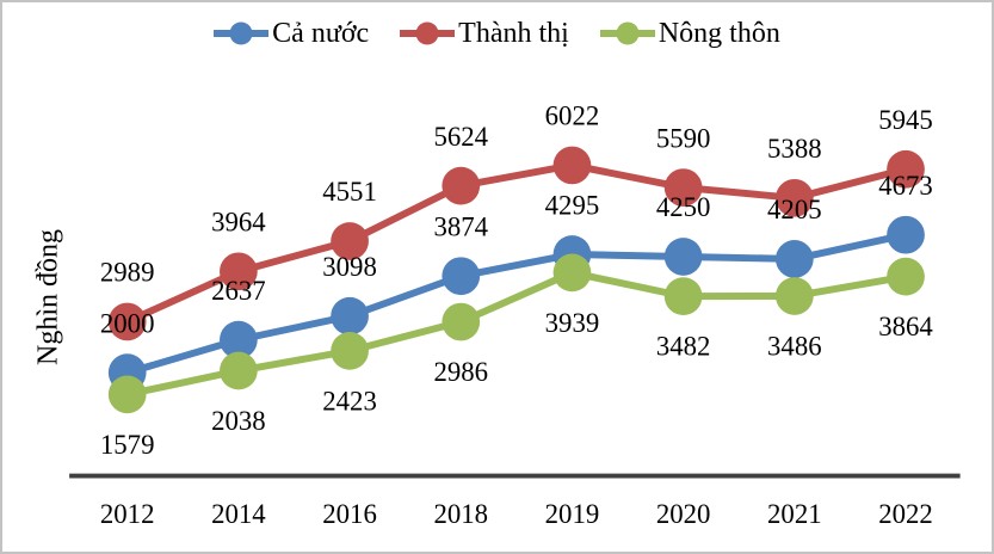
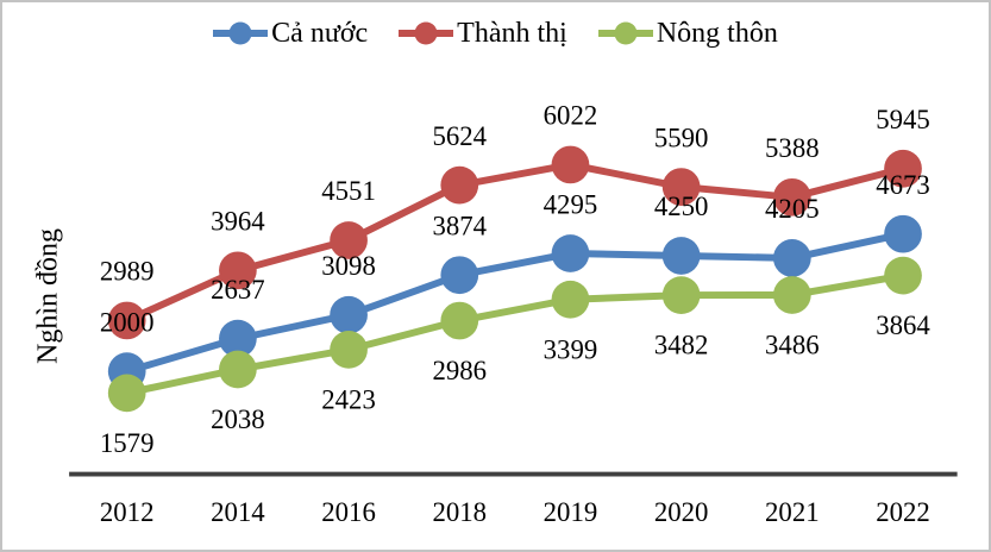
Nông thôn/2019: 3939 -> 3399
